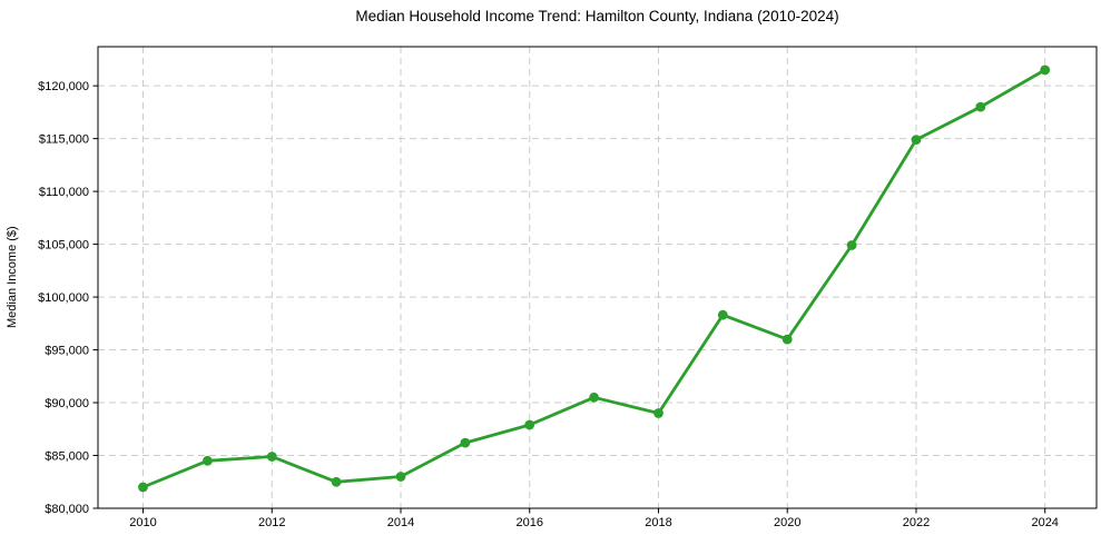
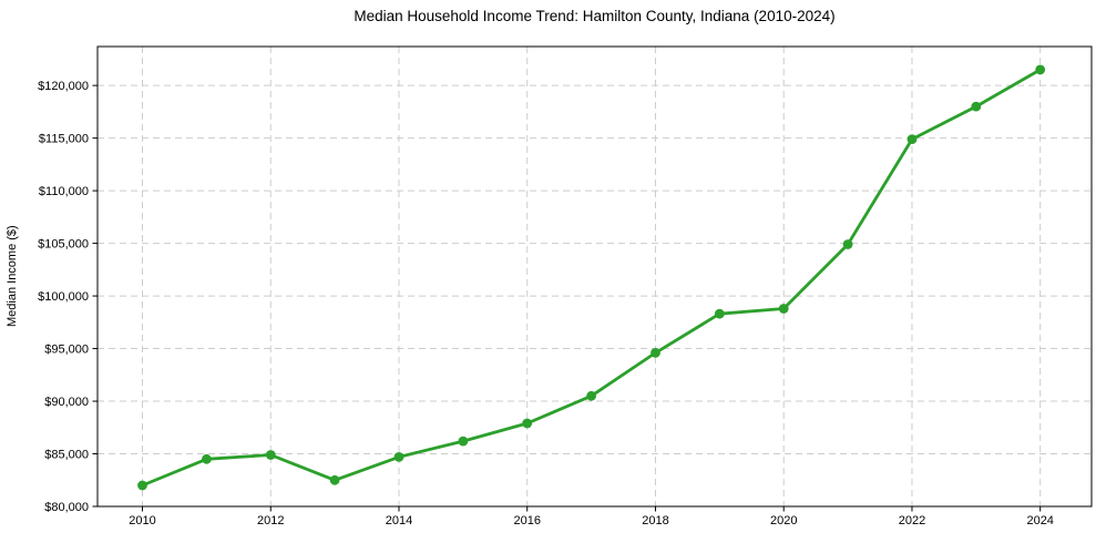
2014: $83000 -> $85000
2018: $89000 -> $95000
2020: $96000 -> $99000
